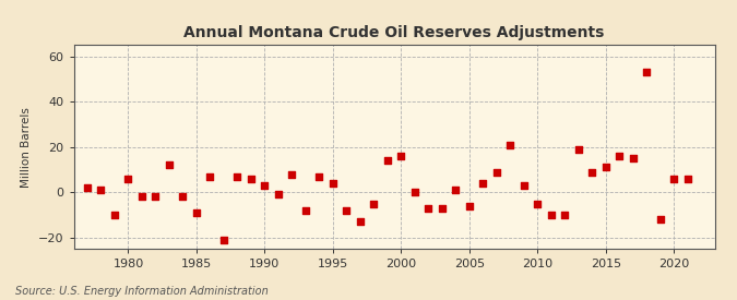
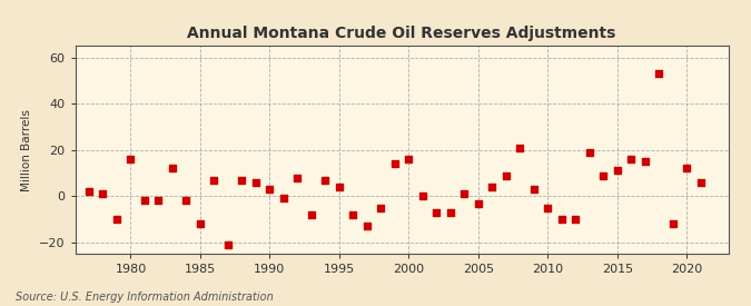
1980: 6 -> 16
1985: -9 -> -12
2005: -6 -> -3
2020: 6 -> 12
